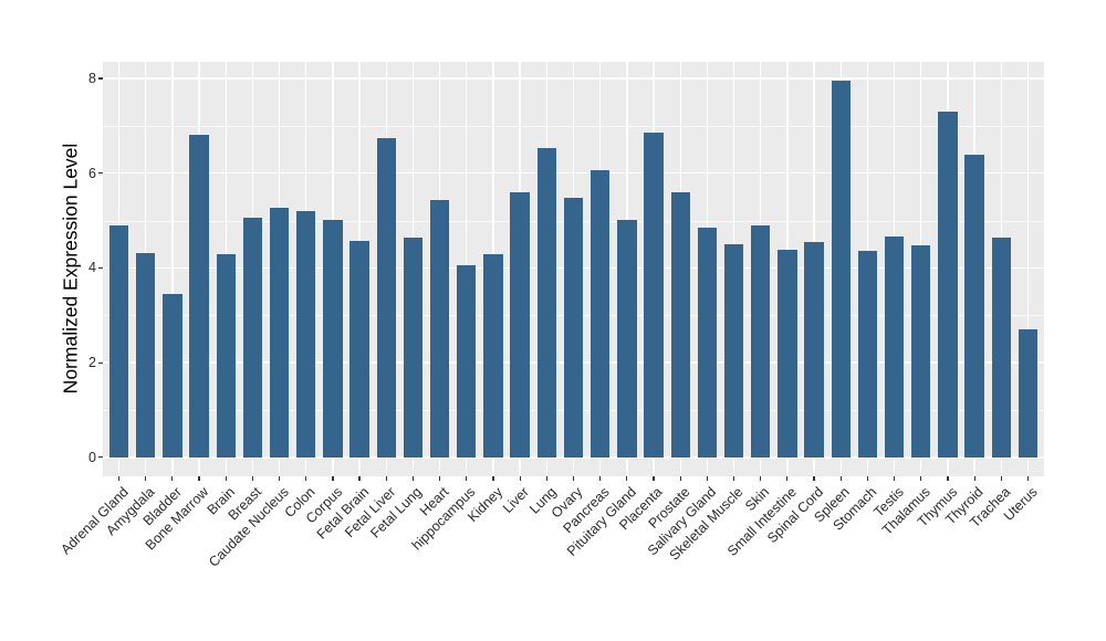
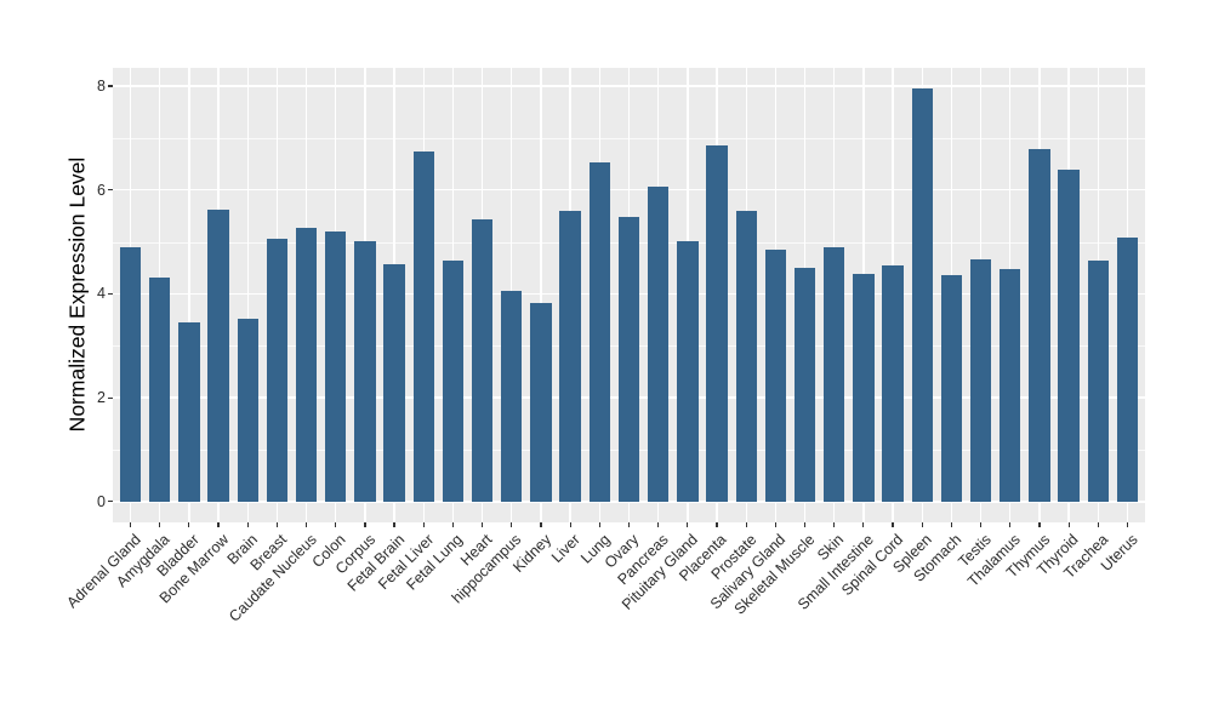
Bone Marrow: 6.8 -> 5.6
Brain: 4.3 -> 3.5
Kidney: 4.3 -> 3.8
Thymus: 7.3 -> 6.8
Uterus: 2.7 -> 5.1
